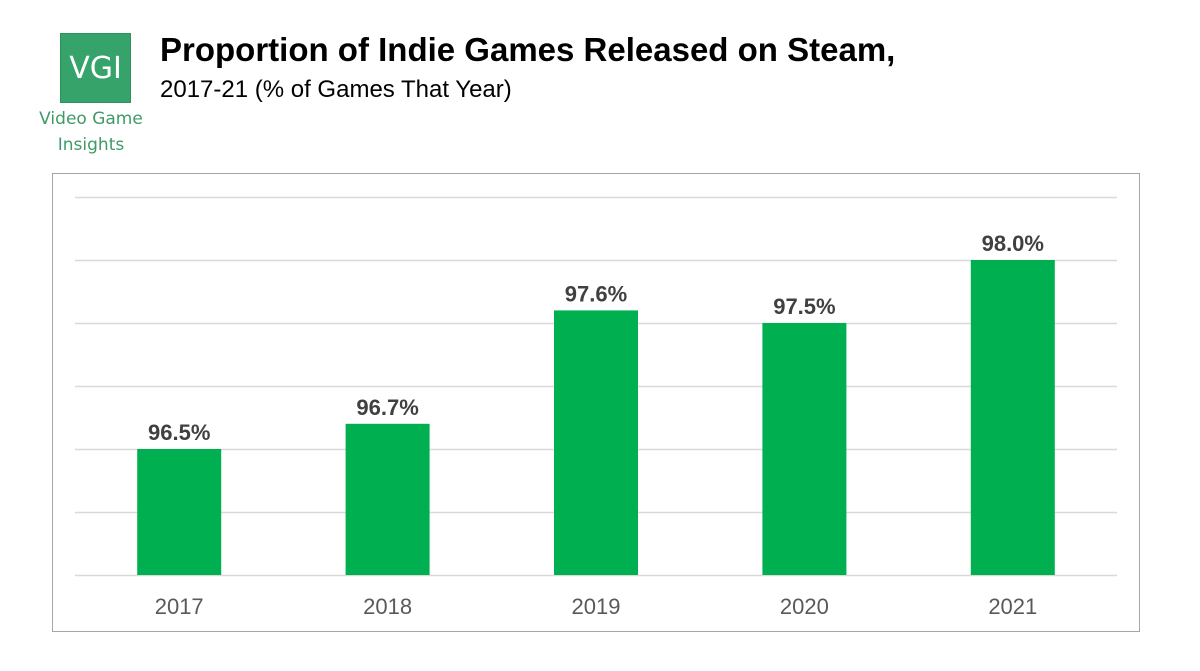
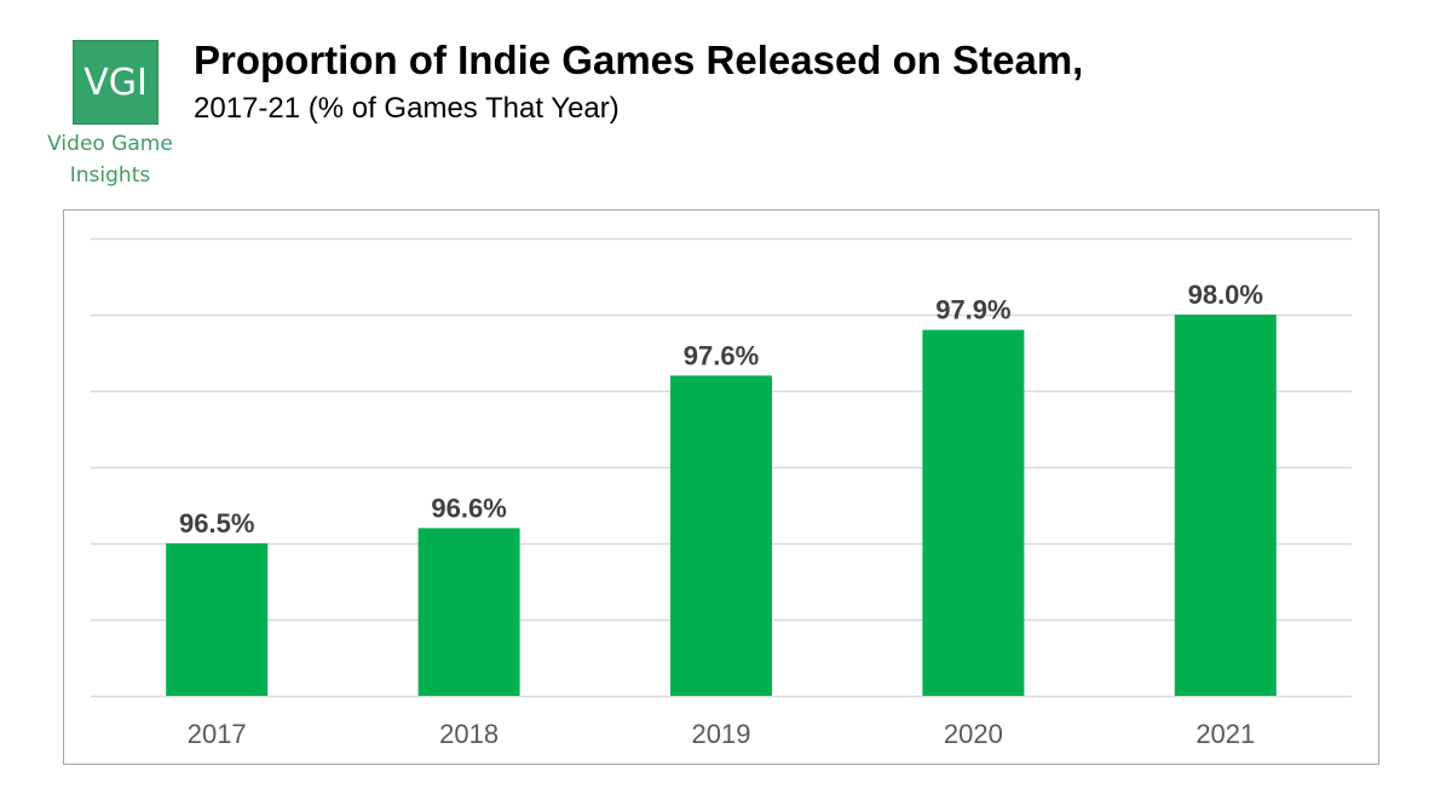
2018: 96.7% -> 96.6%
2020: 97.5% -> 97.9%
